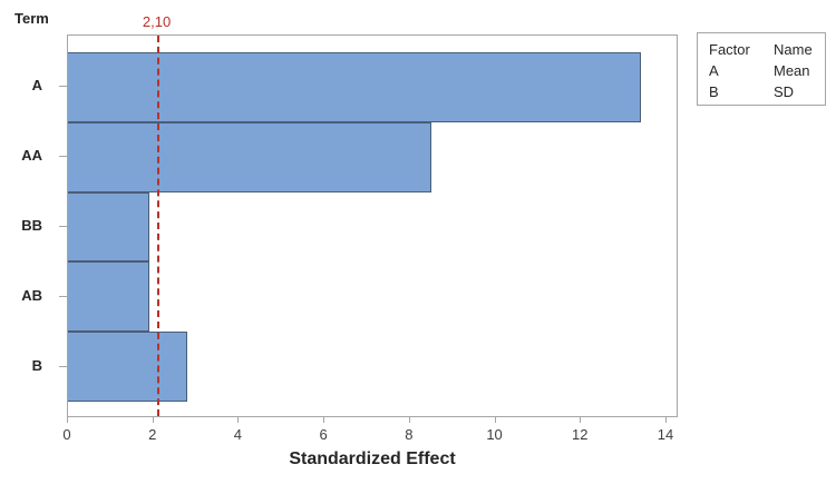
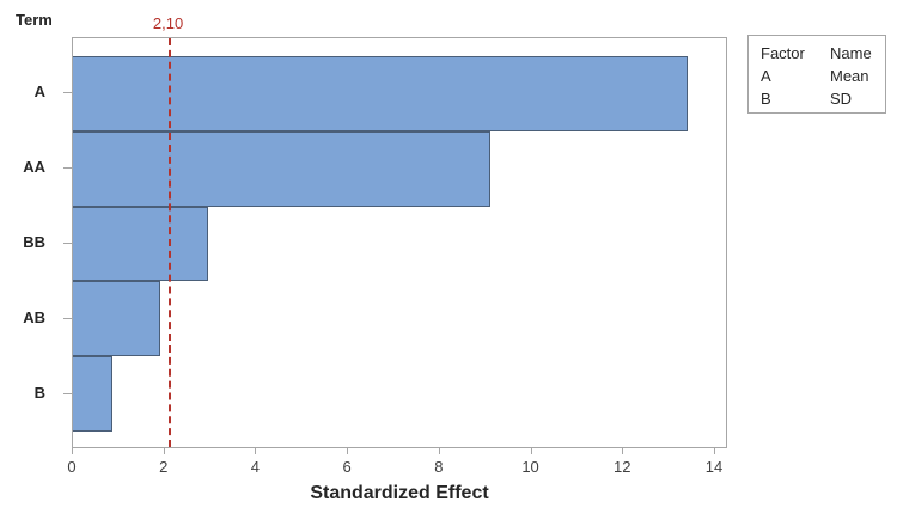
AA: 8.5 -> 9.1
BB: 1.9 -> 3.0
B: 2.8 -> 0.8
